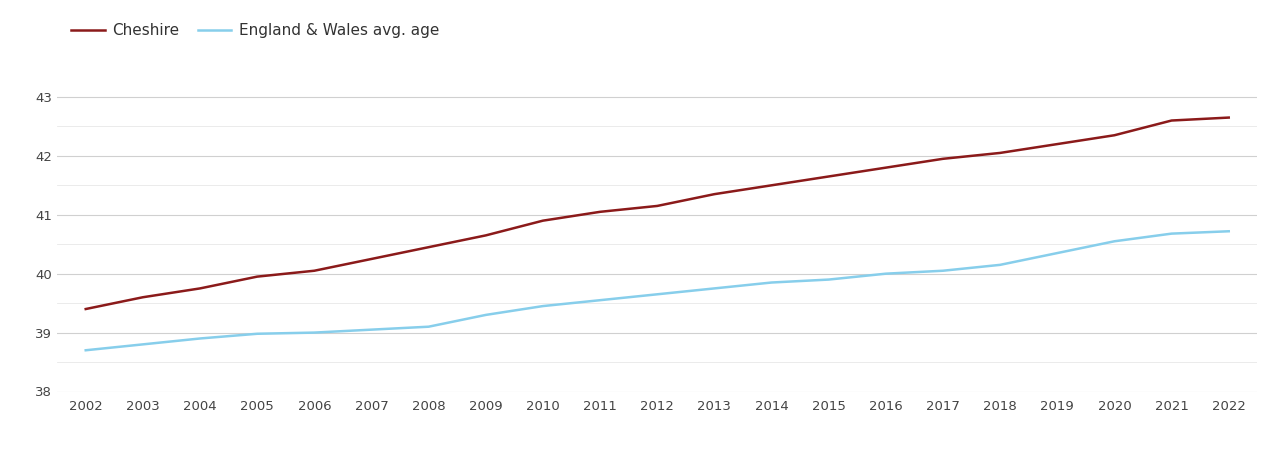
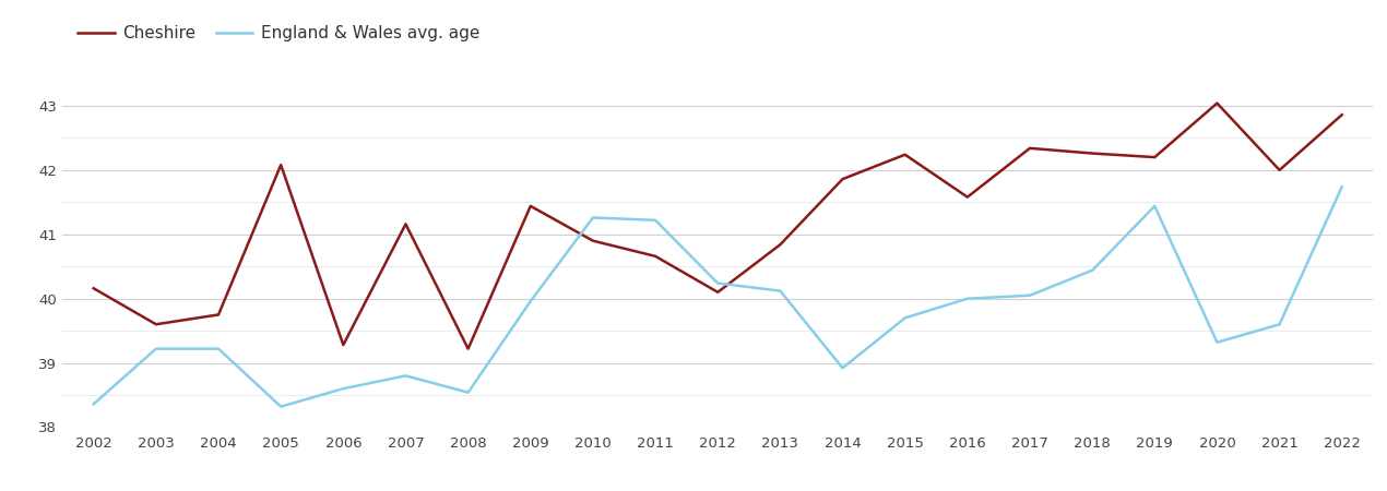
Cheshire/2002: 39.40 -> 40.16
England & Wales avg. age/2002: 38.70 -> 38.36
England & Wales avg. age/2003: 38.80 -> 39.22
England & Wales avg. age/2004: 38.90 -> 39.22
Cheshire/2005: 39.95 -> 42.08
England & Wales avg. age/2005: 38.98 -> 38.32
Cheshire/2006: 40.05 -> 39.28
England & Wales avg. age/2006: 39.00 -> 38.60
Cheshire/2007: 40.25 -> 41.16
England & Wales avg. age/2007: 39.05 -> 38.80
Cheshire/2008: 40.45 -> 39.22
England & Wales avg. age/2008: 39.10 -> 38.54
Cheshire/2009: 40.65 -> 41.44
England & Wales avg. age/2009: 39.30 -> 39.96
England & Wales avg. age/2010: 39.45 -> 41.26
Cheshire/2011: 41.05 -> 40.66
England & Wales avg. age/2011: 39.55 -> 41.22
Cheshire/2012: 41.15 -> 40.10
England & Wales avg. age/2012: 39.65 -> 40.24
Cheshire/2013: 41.35 -> 40.84
England & Wales avg. age/2013: 39.75 -> 40.12
Cheshire/2014: 41.50 -> 41.86
England & Wales avg. age/2014: 39.85 -> 38.92
Cheshire/2015: 41.65 -> 42.24
England & Wales avg. age/2015: 39.90 -> 39.70
Cheshire/2016: 41.80 -> 41.58
Cheshire/2017: 41.95 -> 42.34
Cheshire/2018: 42.05 -> 42.26
England & Wales avg. age/2018: 40.15 -> 40.44
England & Wales avg. age/2019: 40.35 -> 41.44
Cheshire/2020: 42.35 -> 43.04
England & Wales avg. age/2020: 40.55 -> 39.32
Cheshire/2021: 42.60 -> 42.00
England & Wales avg. age/2021: 40.68 -> 39.60
Cheshire/2022: 42.65 -> 42.86
England & Wales avg. age/2022: 40.72 -> 41.74
